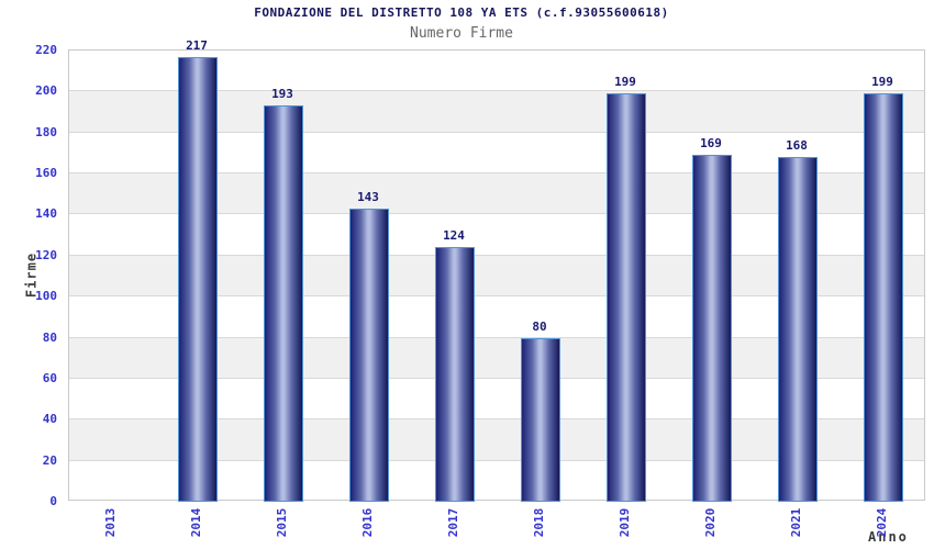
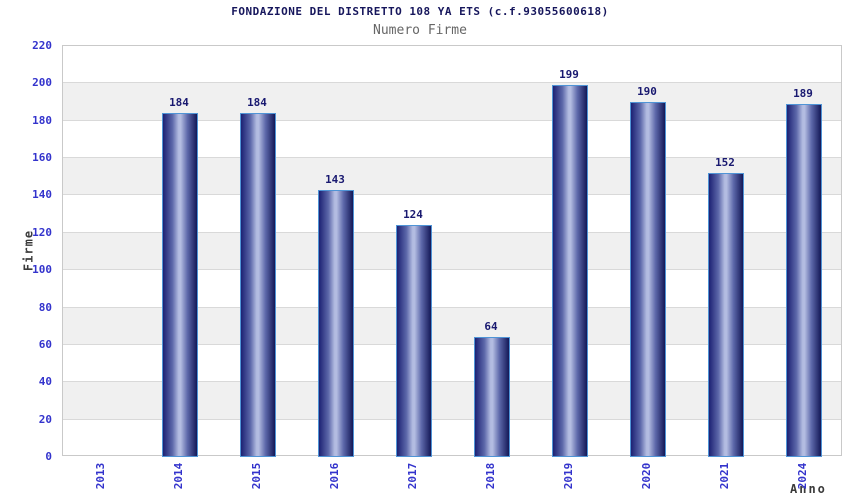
2014: 217 -> 184
2015: 193 -> 184
2018: 80 -> 64
2020: 169 -> 190
2021: 168 -> 152
2024: 199 -> 189
